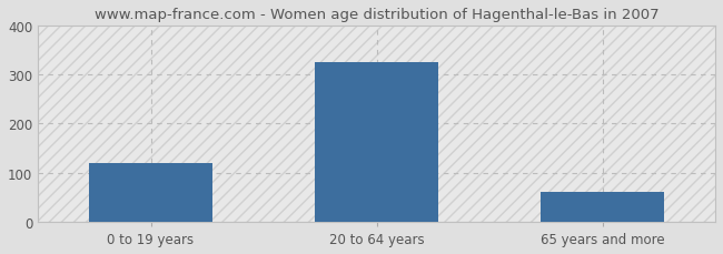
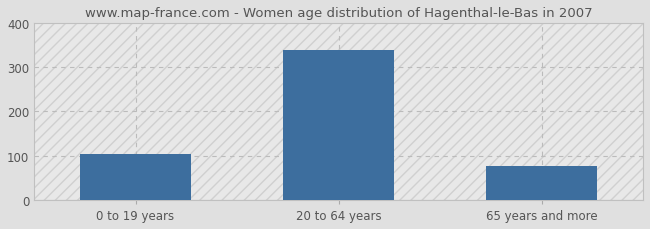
0 to 19 years: 120 -> 103
20 to 64 years: 325 -> 338
65 years and more: 60 -> 76
